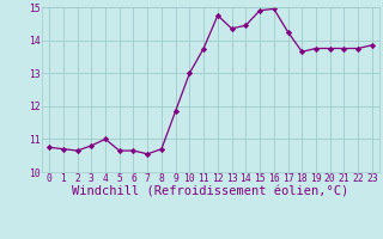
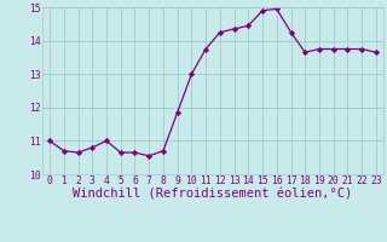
0: 10.75 -> 11.00
12: 14.75 -> 14.25
23: 13.85 -> 13.65
